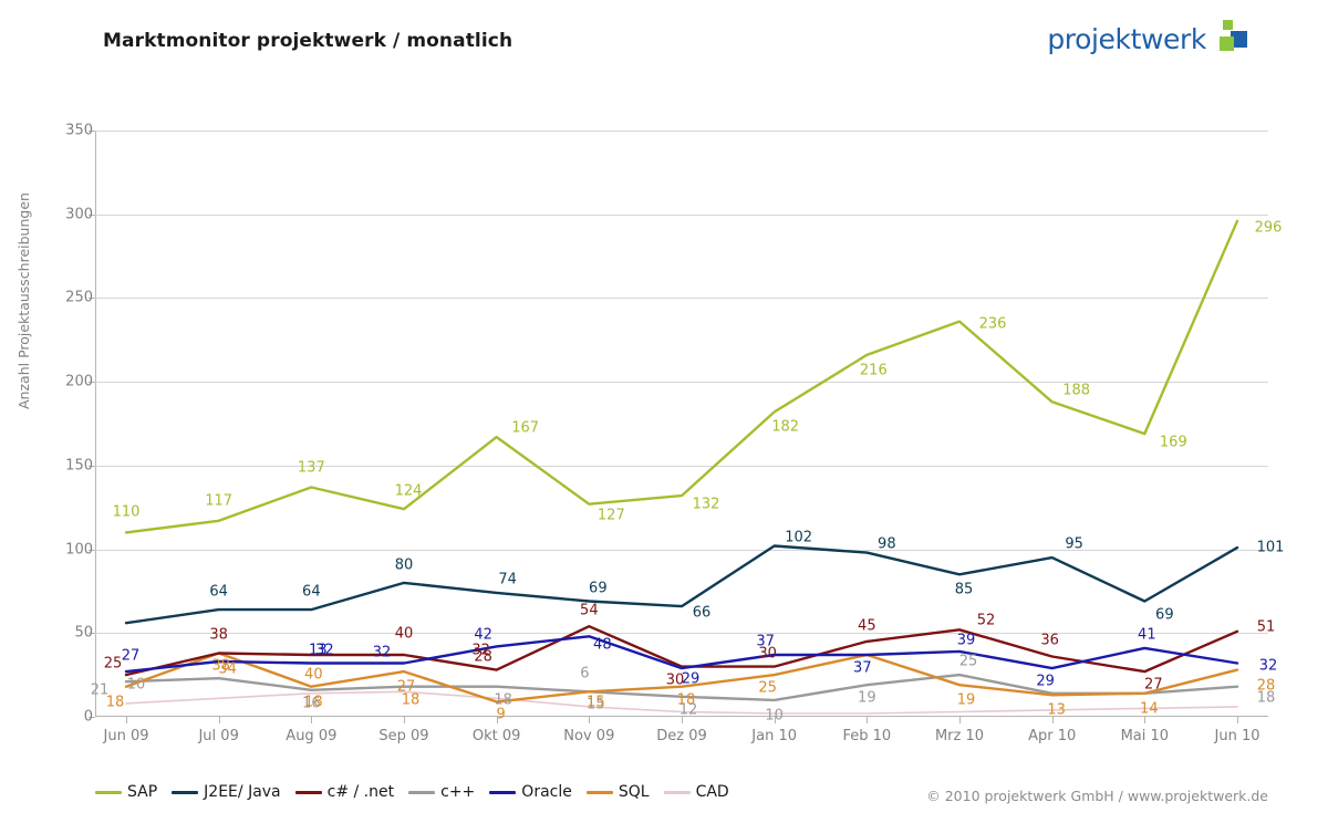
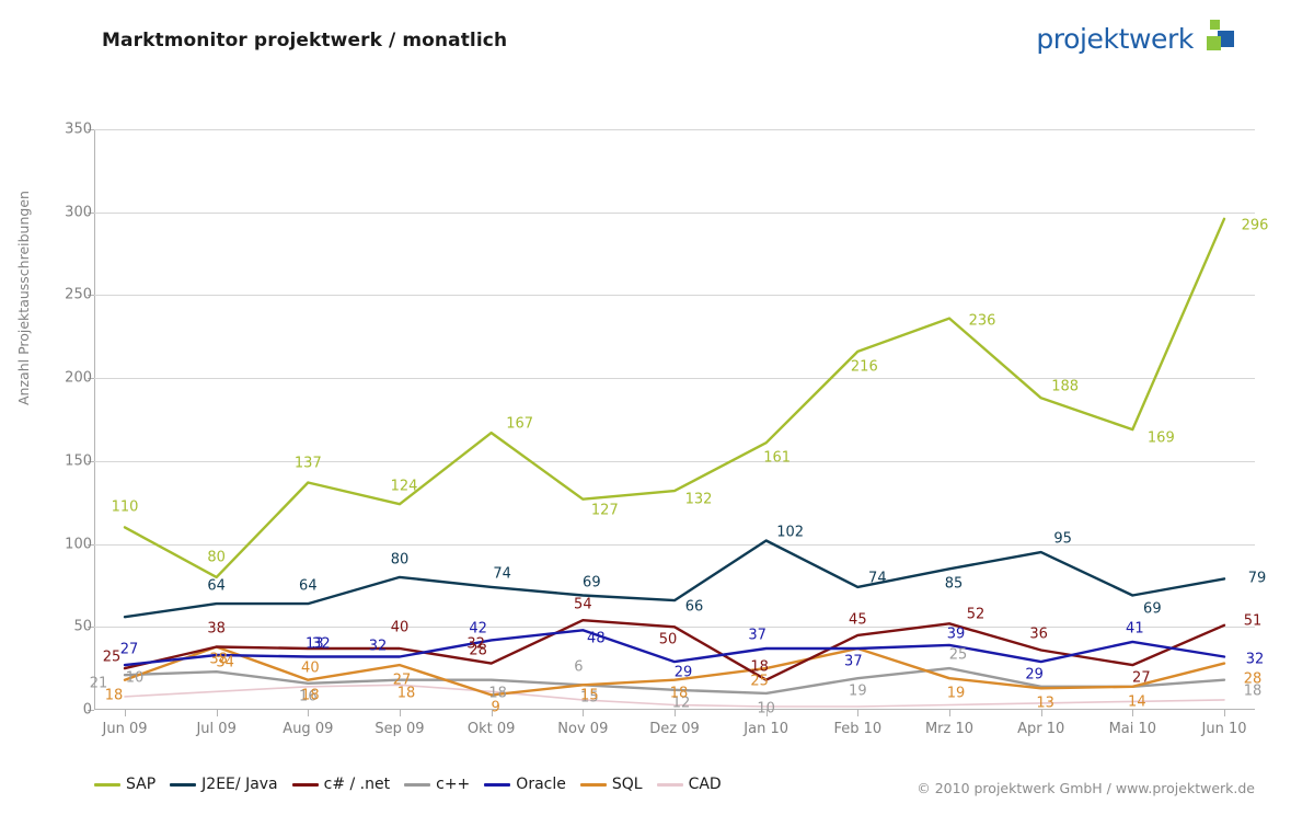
SAP/Jul 09: 117 -> 80
c# / .net/Dez 09: 30 -> 50
SAP/Jan 10: 182 -> 161
c# / .net/Jan 10: 30 -> 18
J2EE/ Java/Feb 10: 98 -> 74
J2EE/ Java/Jun 10: 101 -> 79
